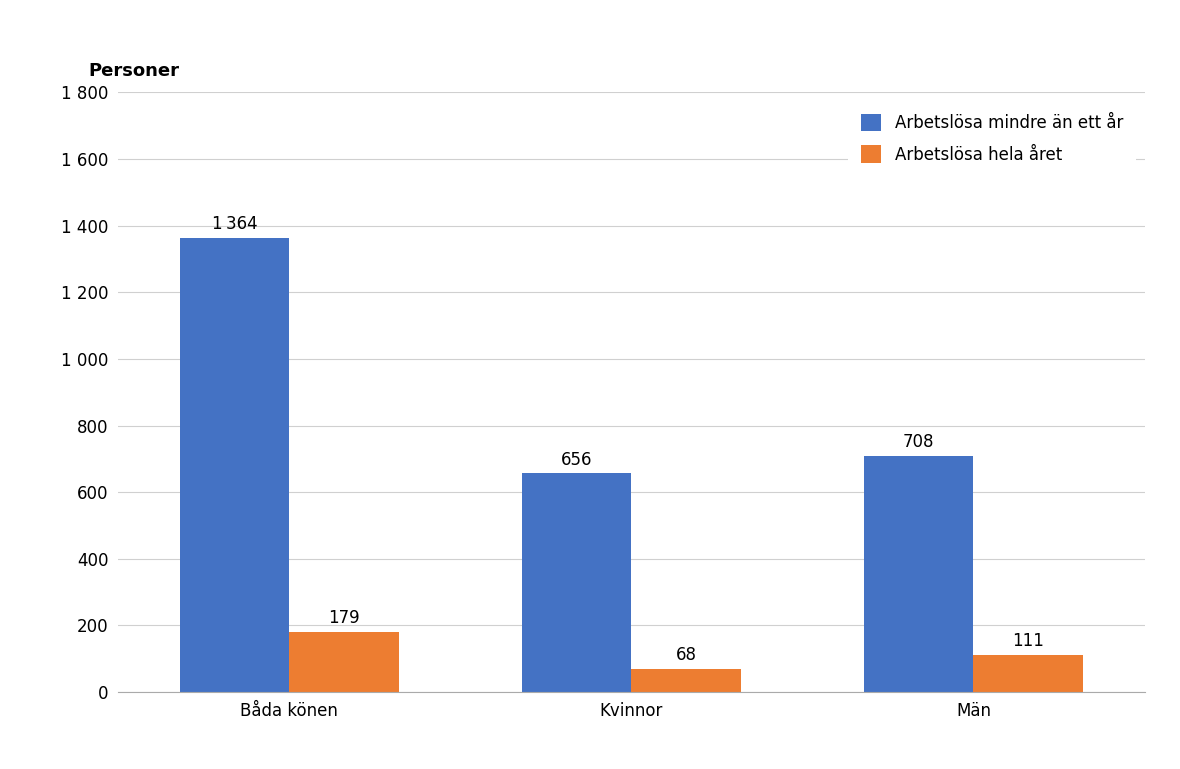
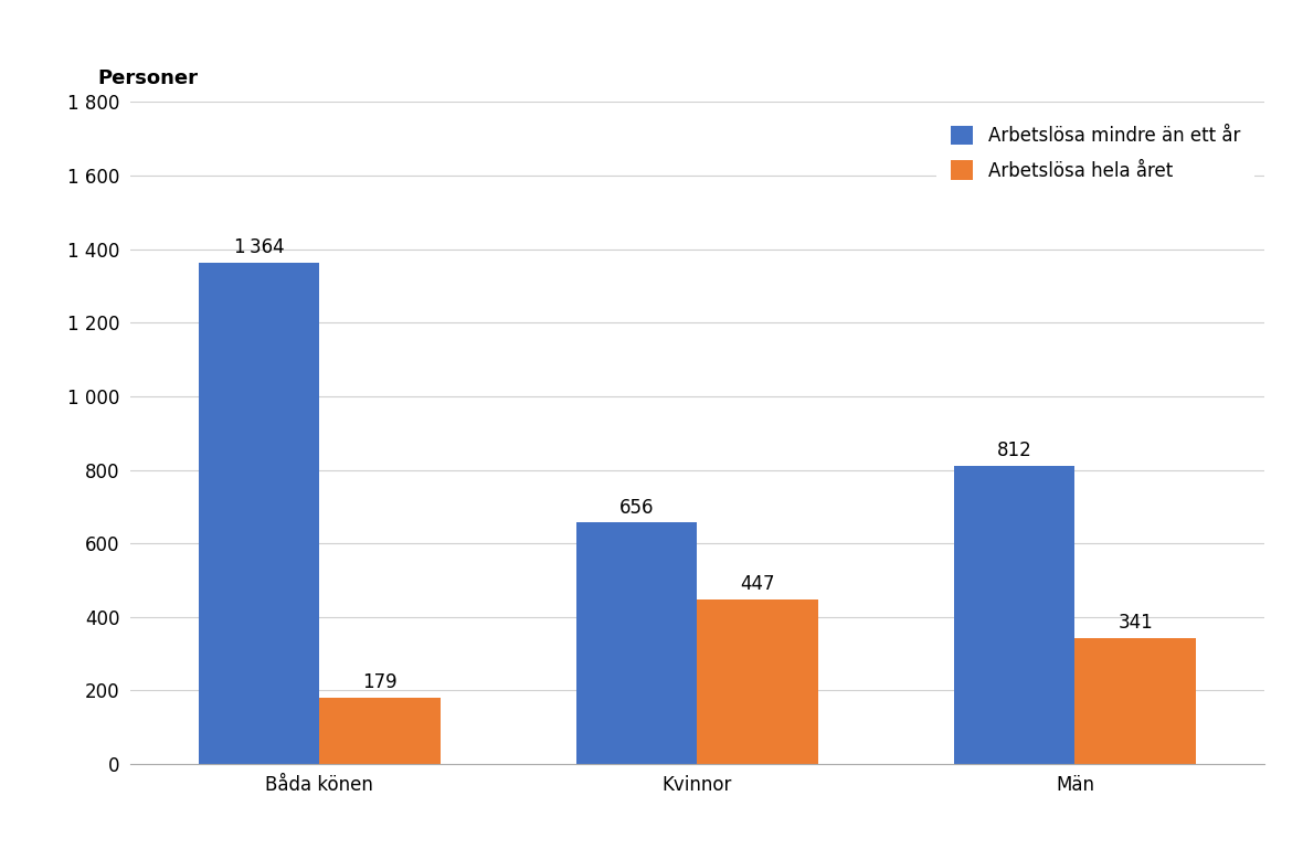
Arbetslösa hela året/Kvinnor: 68 -> 447
Arbetslösa mindre än ett år/Män: 708 -> 812
Arbetslösa hela året/Män: 111 -> 341
